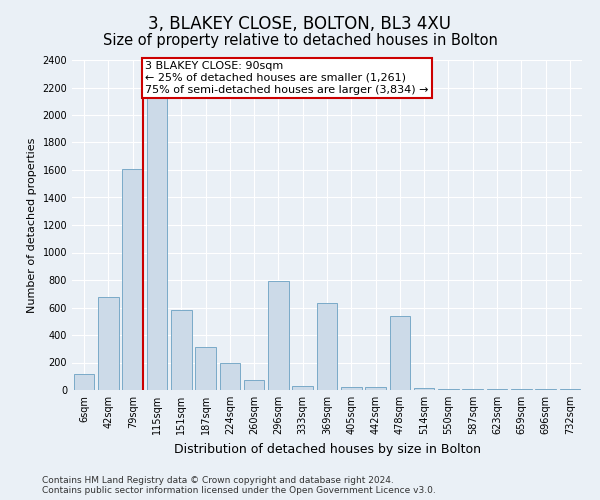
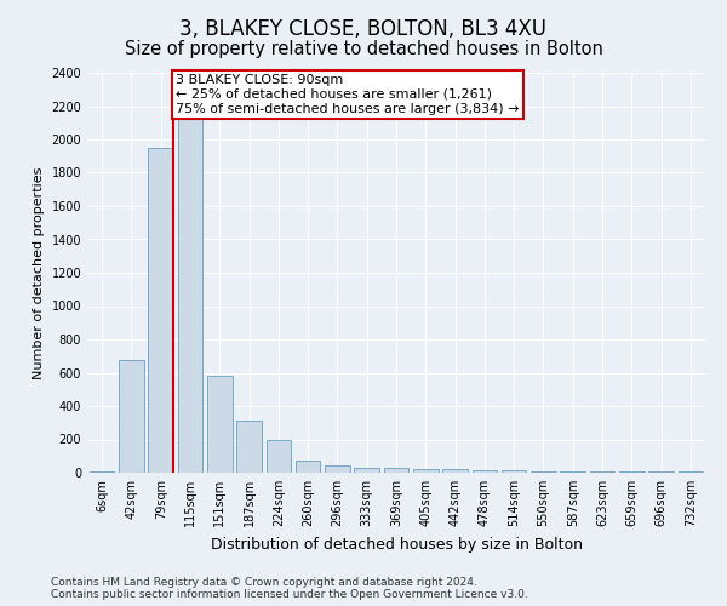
6sqm: 120 -> 0
79sqm: 1610 -> 1950
296sqm: 790 -> 40
369sqm: 630 -> 30
478sqm: 540 -> 20
